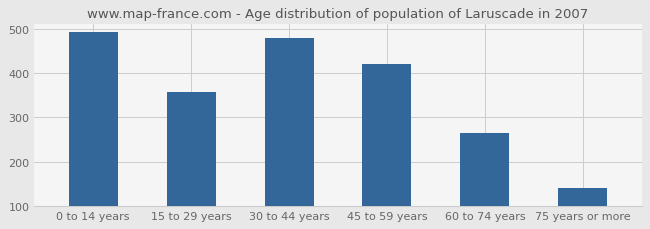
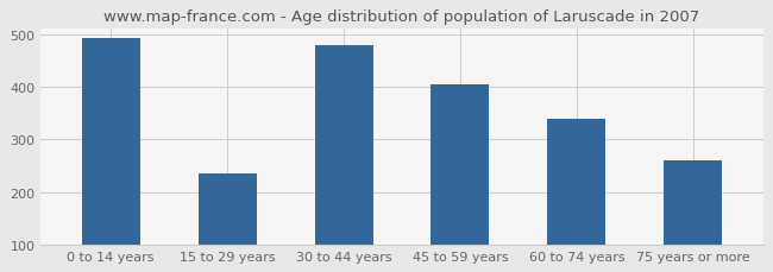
15 to 29 years: 358 -> 235
45 to 59 years: 420 -> 405
60 to 74 years: 265 -> 340
75 years or more: 140 -> 260
